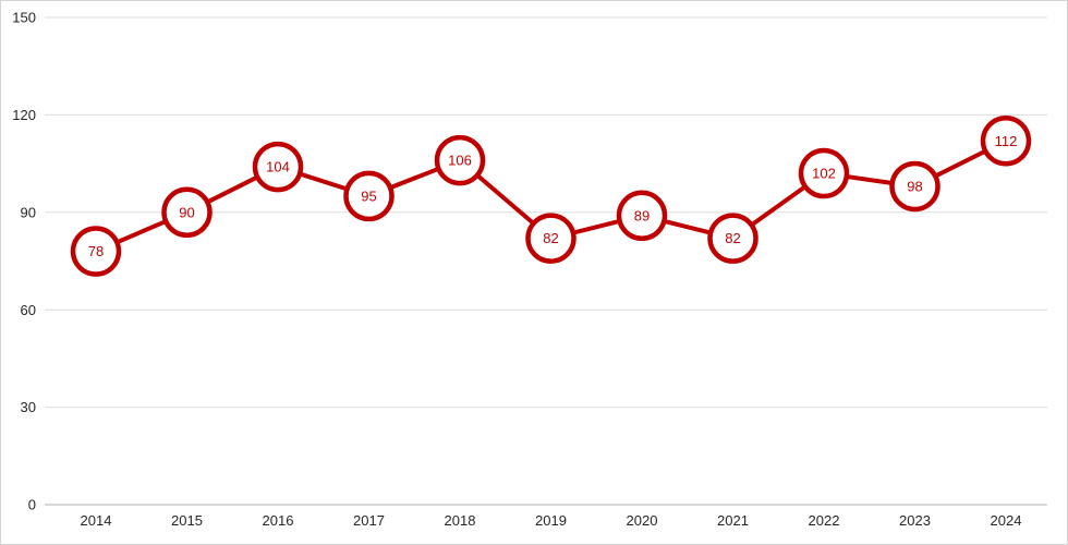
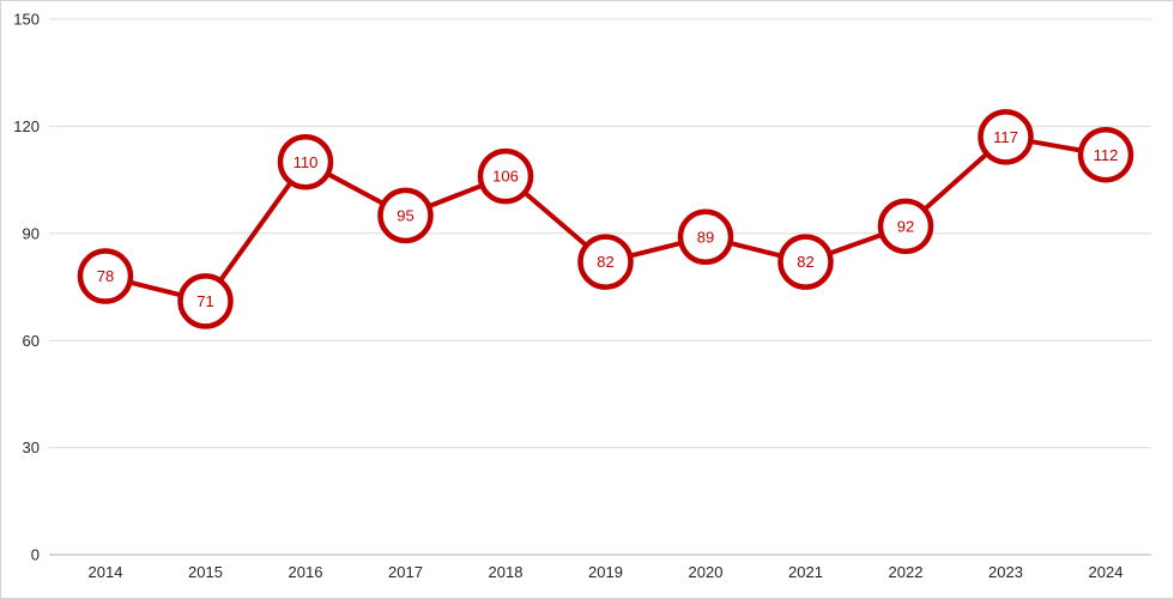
2015: 90 -> 71
2016: 104 -> 110
2022: 102 -> 92
2023: 98 -> 117
